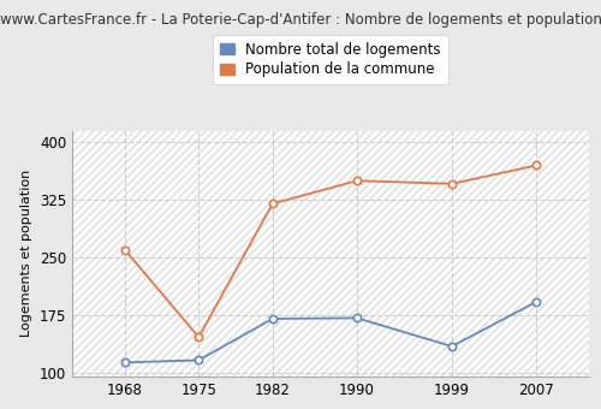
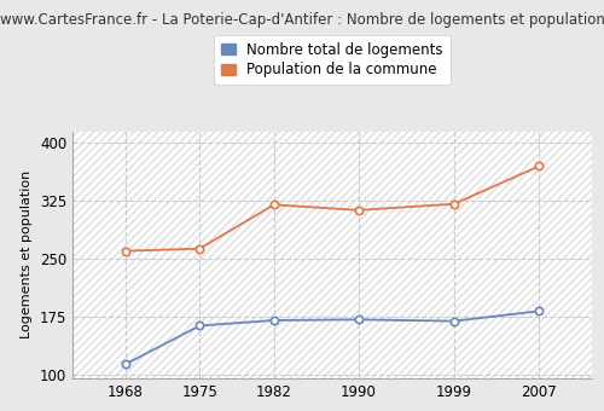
Nombre total de logements/1975: 116 -> 163
Population de la commune/1975: 146 -> 263
Population de la commune/1990: 350 -> 313
Nombre total de logements/1999: 134 -> 169
Population de la commune/1999: 346 -> 321
Nombre total de logements/2007: 192 -> 182
